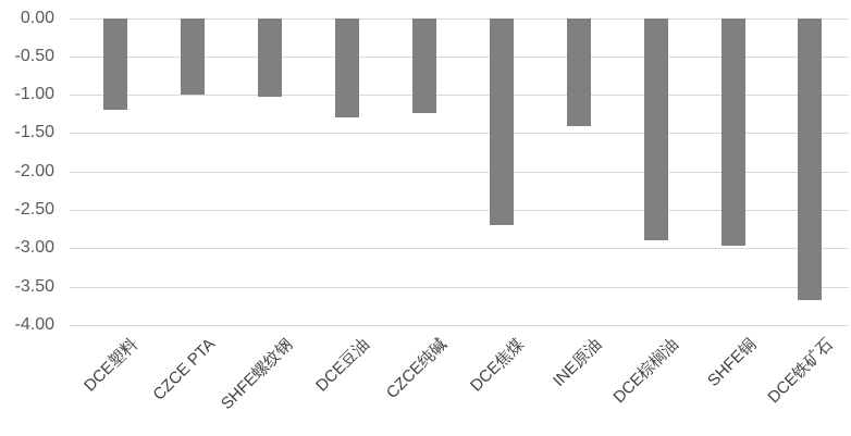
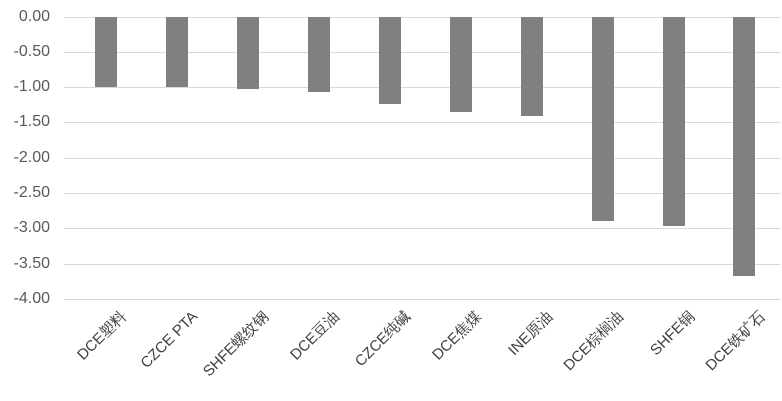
DCE塑料: -1.2 -> -1.0
DCE豆油: -1.3 -> -1.1
DCE焦煤: -2.7 -> -1.4
